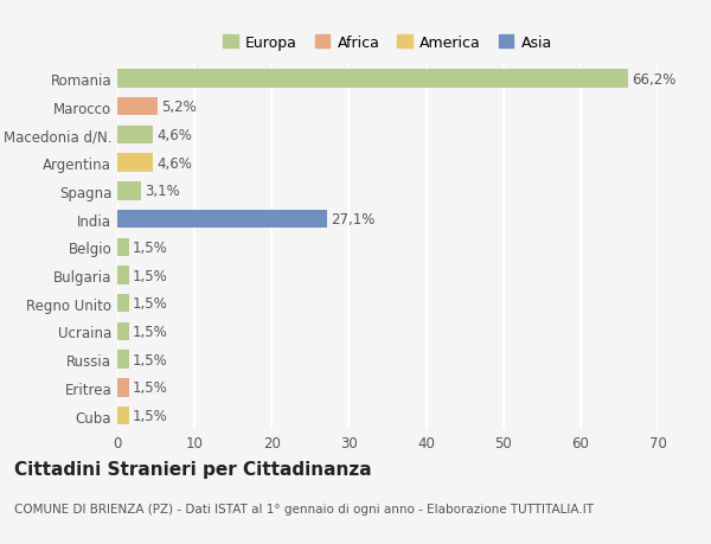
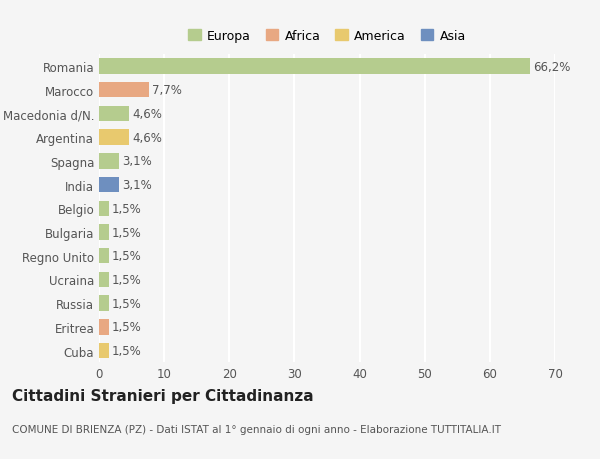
Marocco: 5,2% -> 7,7%
India: 27,1% -> 3,1%
